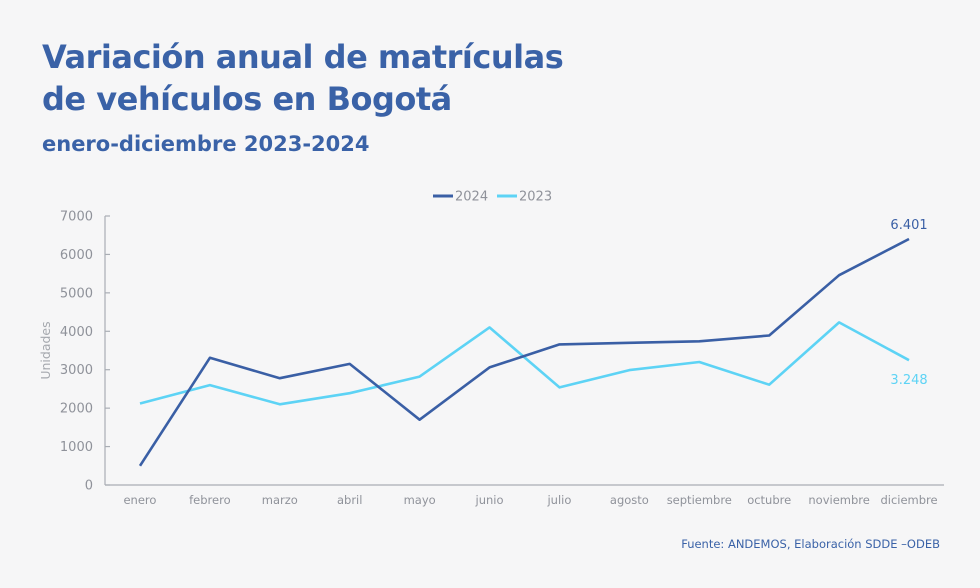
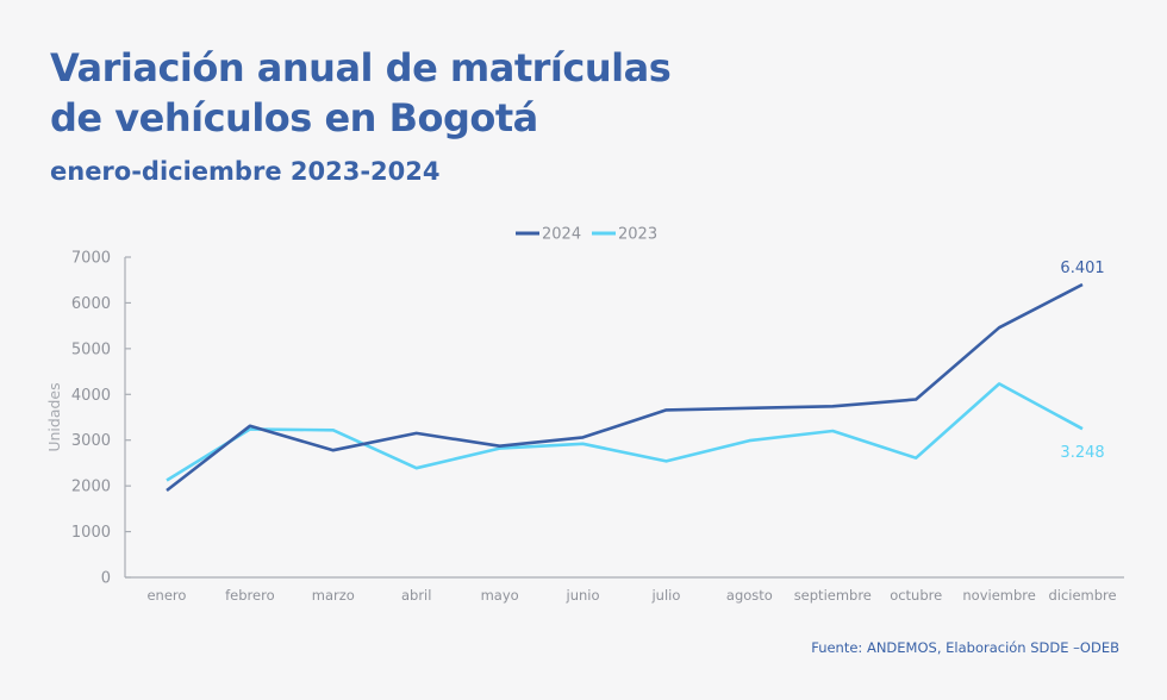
2024/enero: 500 -> 1900
2023/febrero: 2600 -> 3200
2023/marzo: 2100 -> 3200
2024/mayo: 1700 -> 2900
2023/junio: 4100 -> 2900
